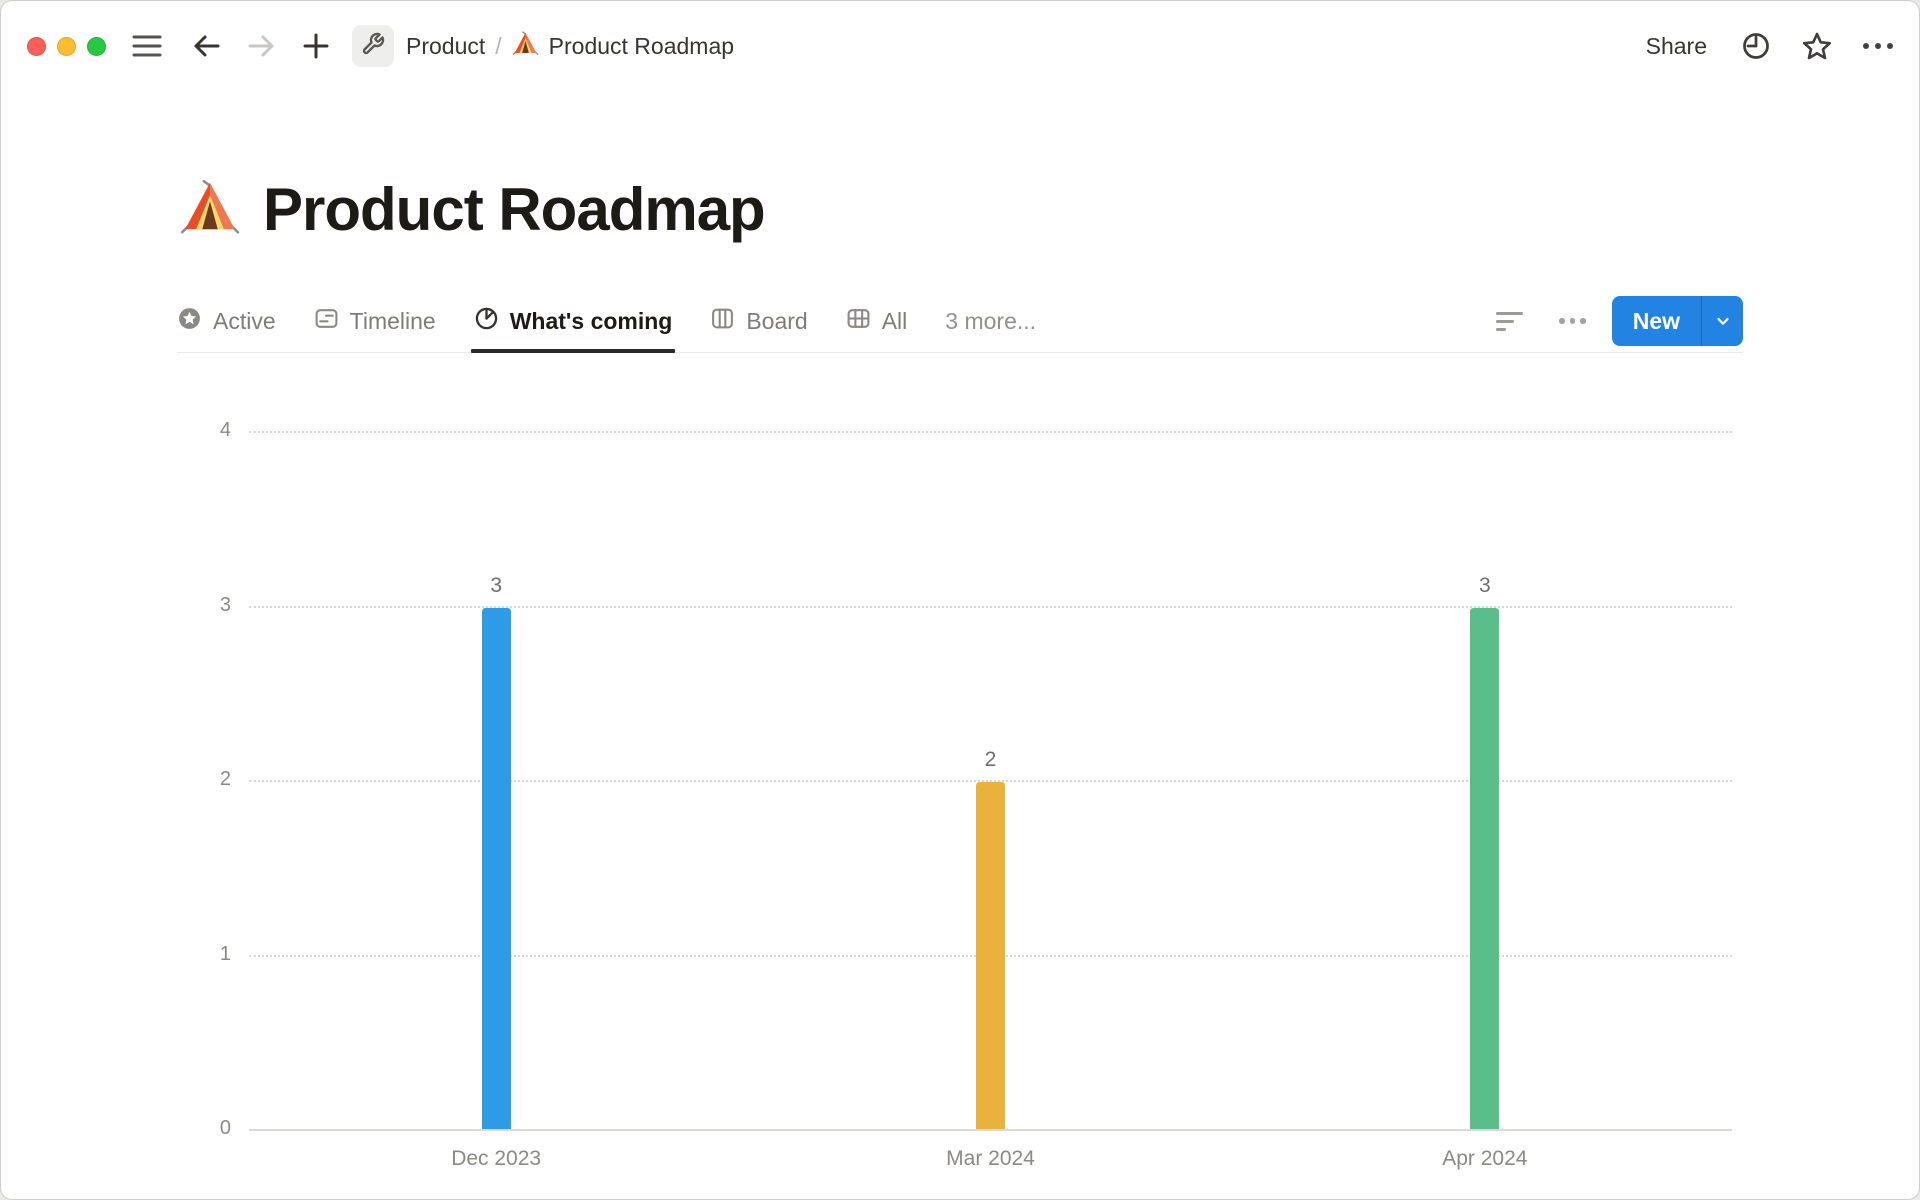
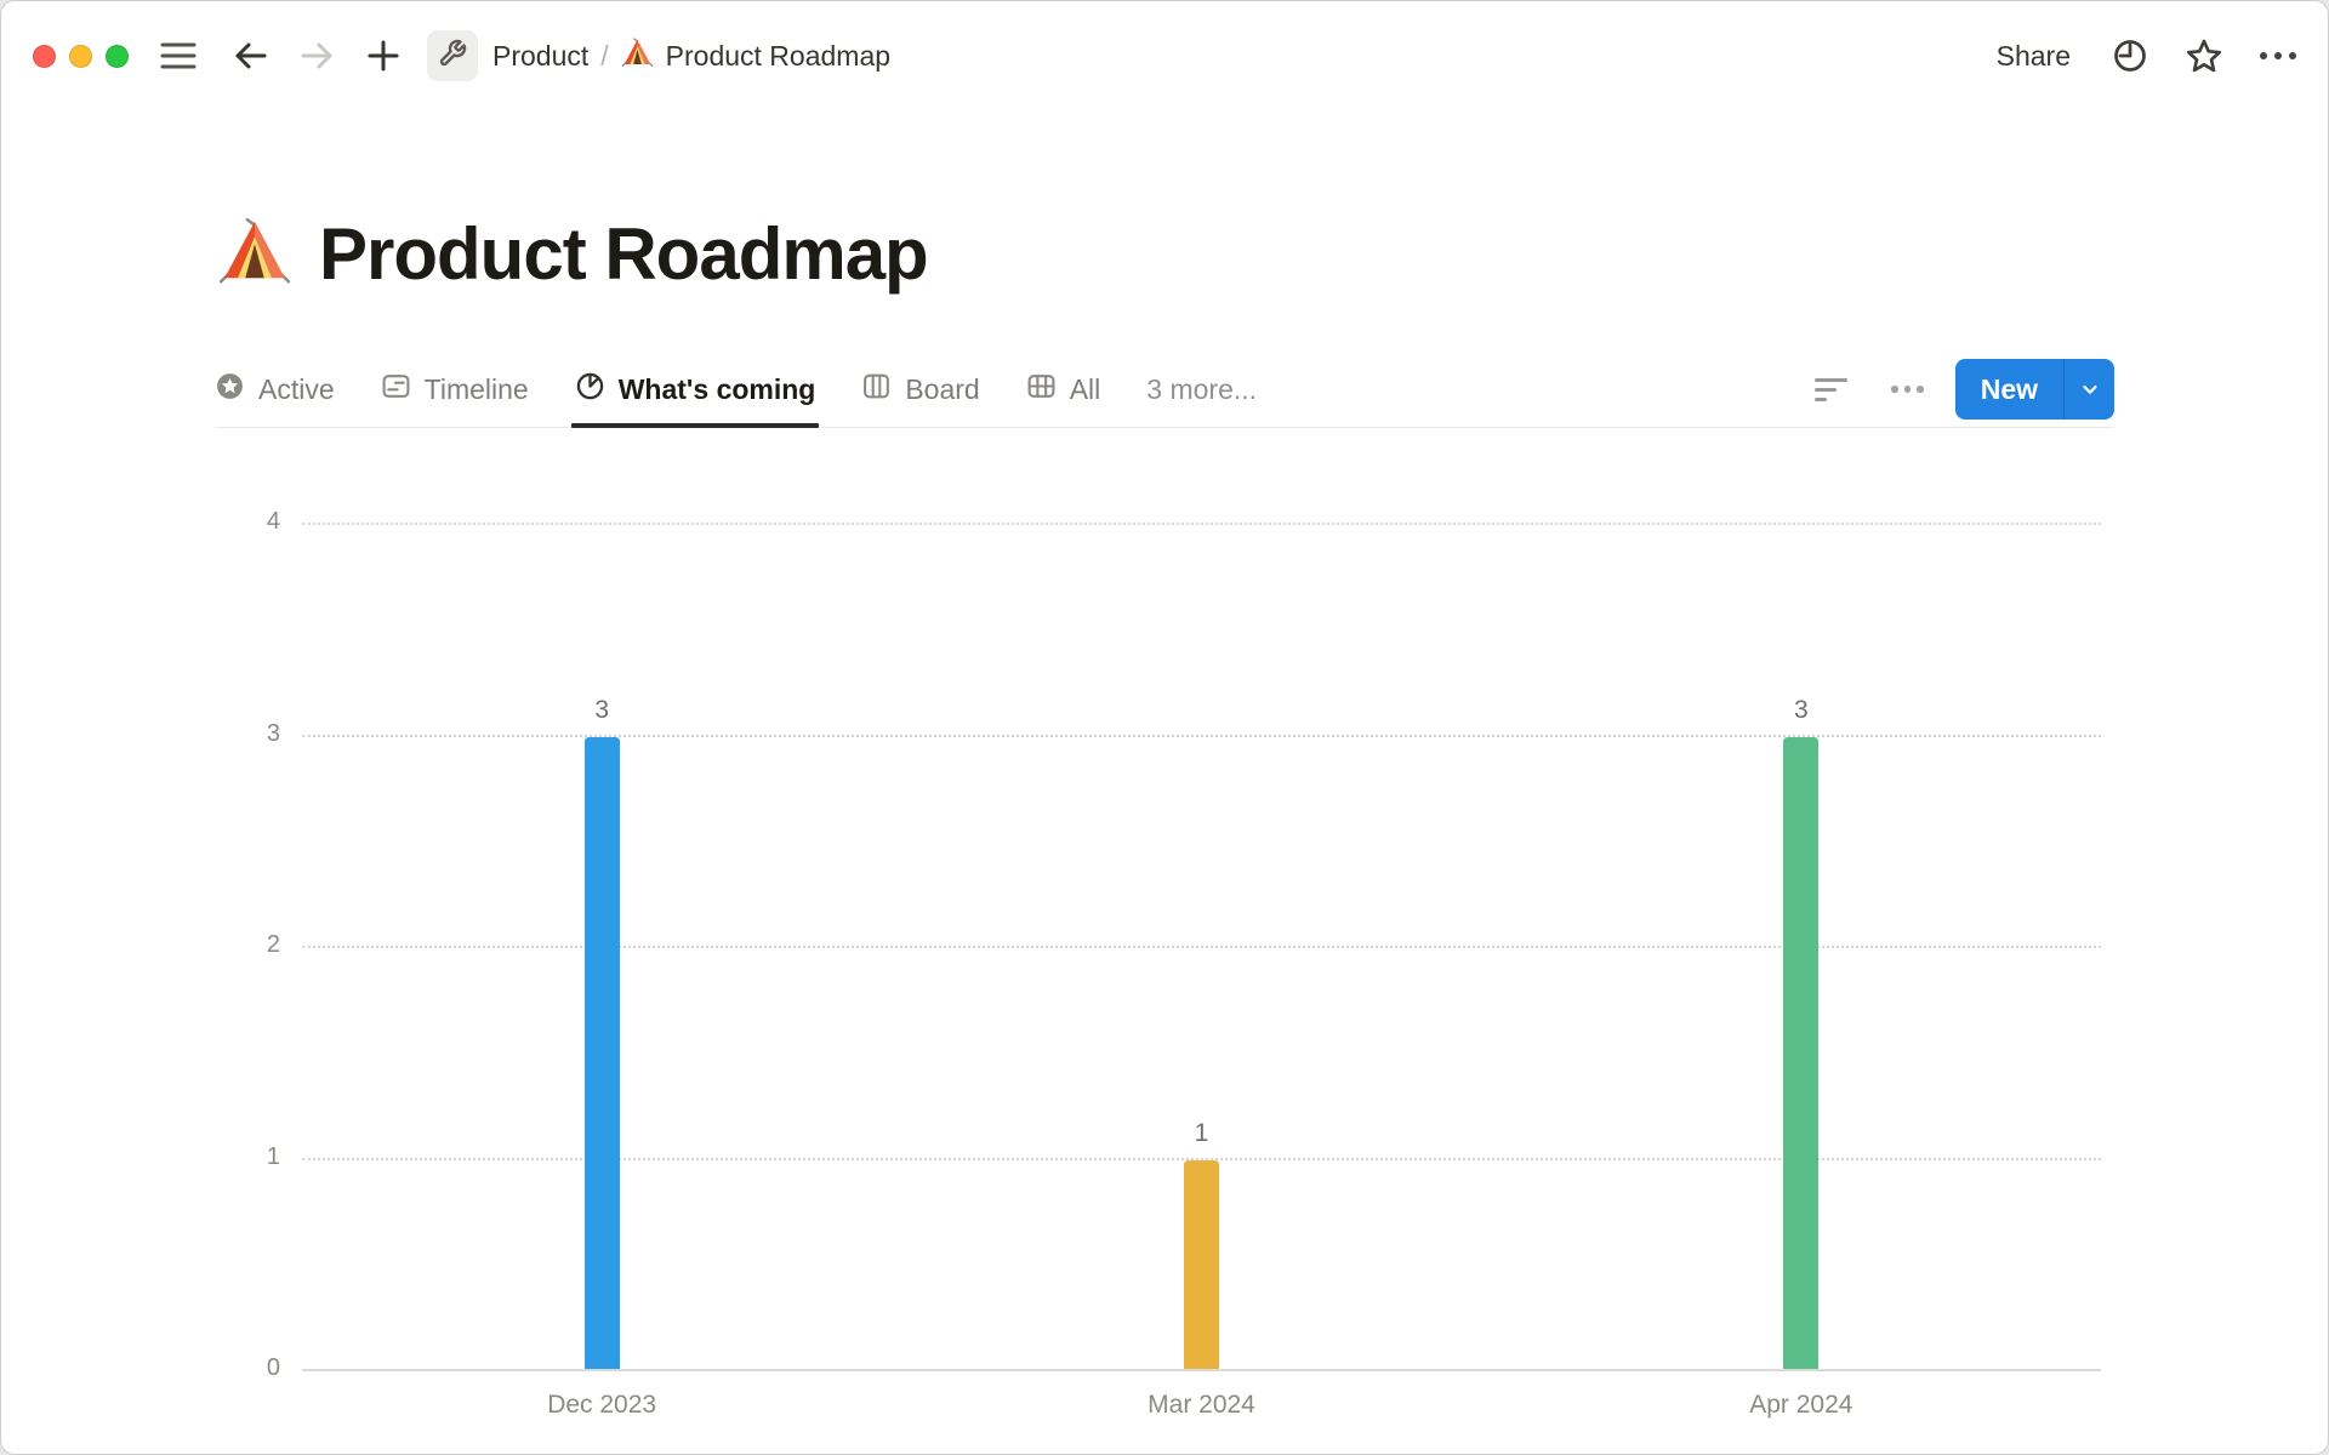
Mar 2024: 2 -> 1
